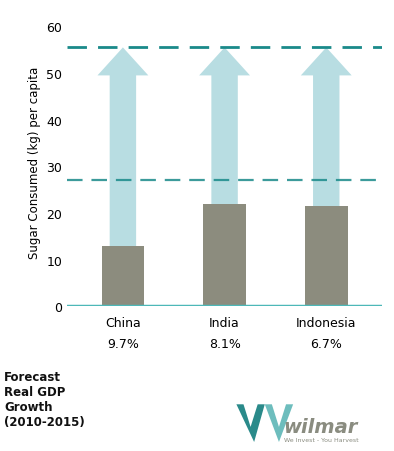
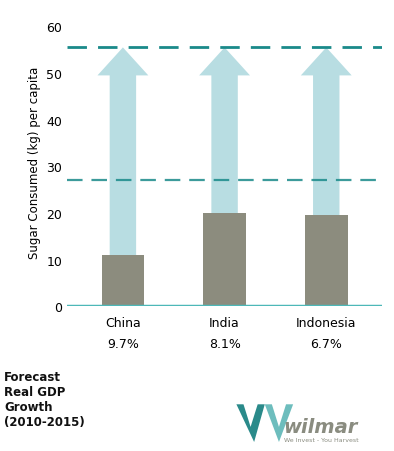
China: 13.0 -> 11.0
India: 22.0 -> 20.0
Indonesia: 21.5 -> 19.5
